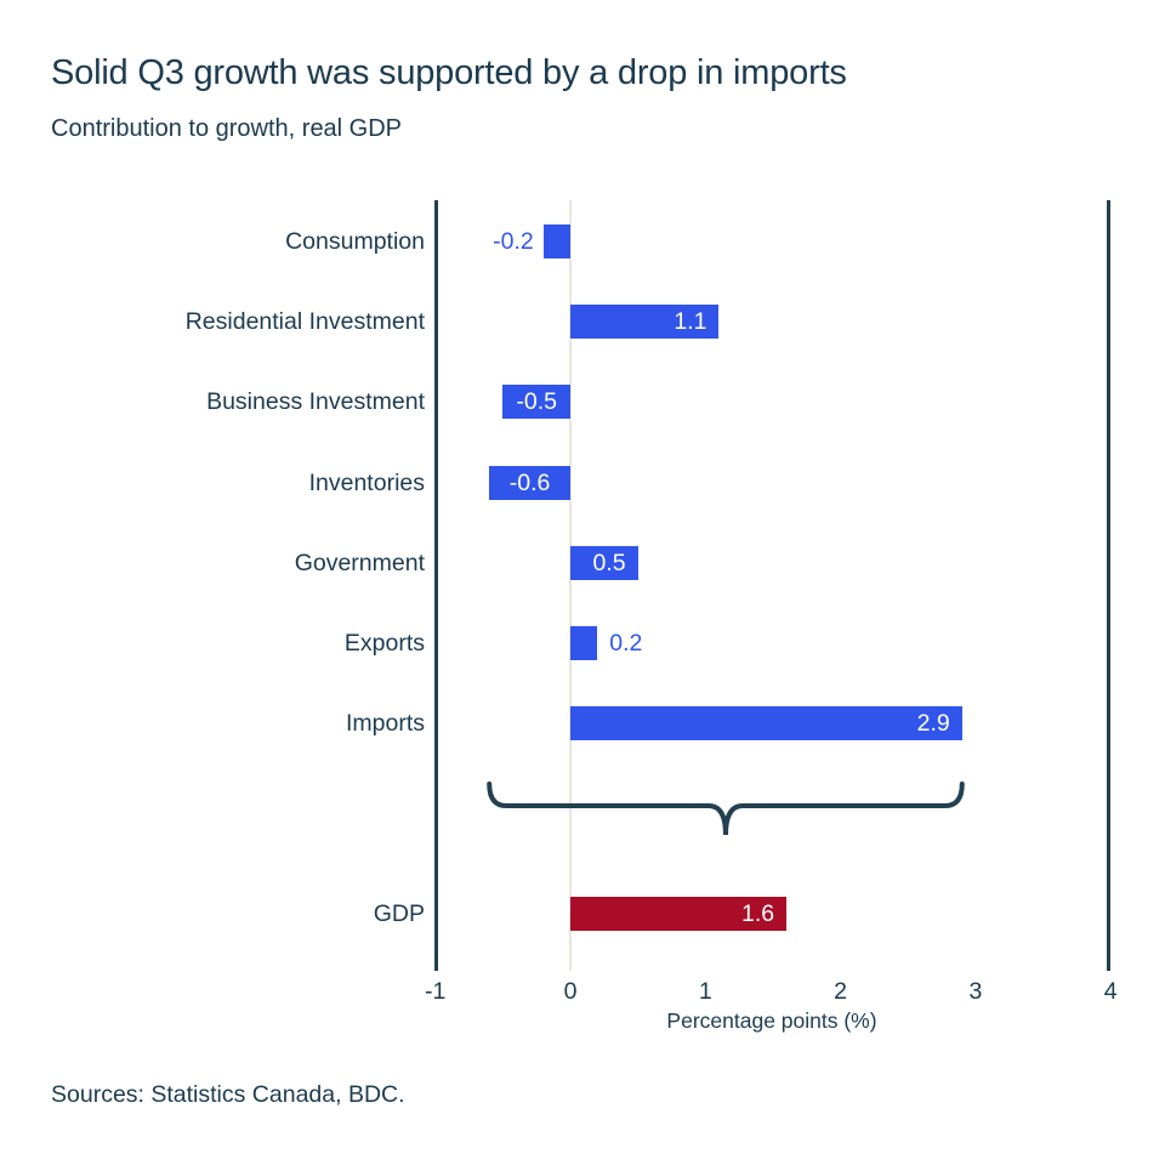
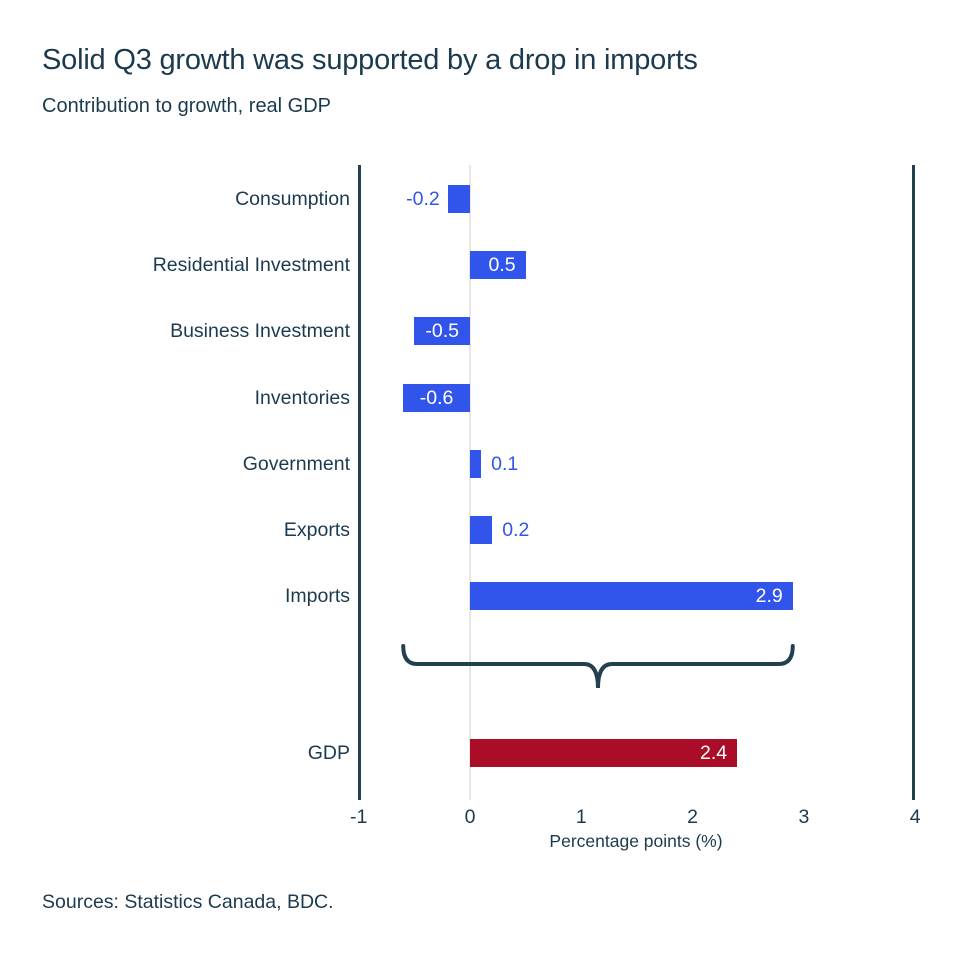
Residential Investment: 1.1 -> 0.5
Government: 0.5 -> 0.1
GDP: 1.6 -> 2.4
